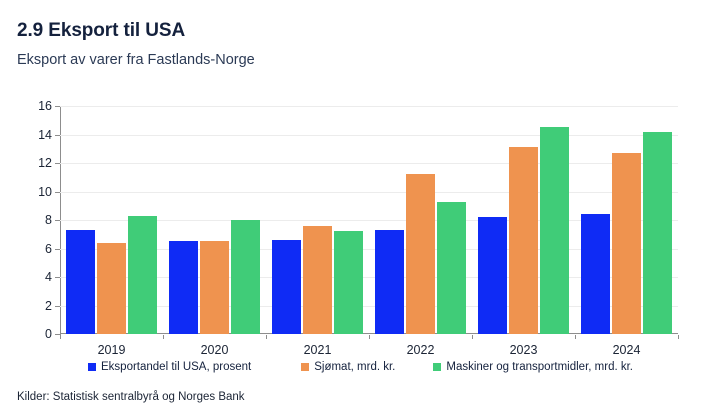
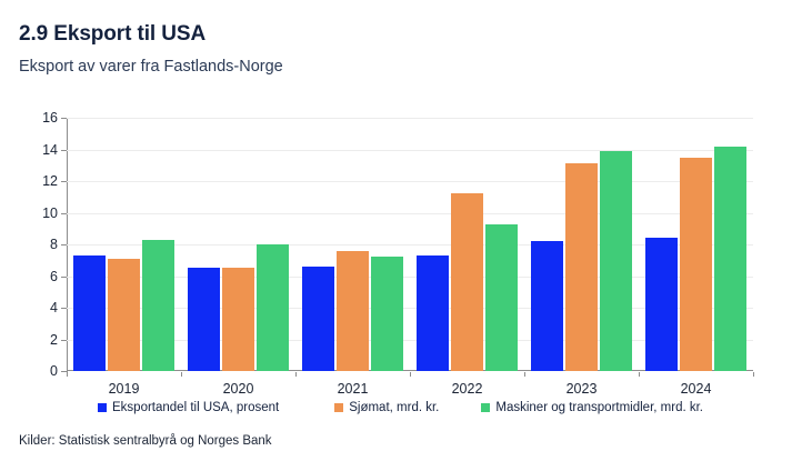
Sjømat, mrd. kr./2019: 6.4 -> 7.1
Maskiner og transportmidler, mrd. kr./2023: 14.5 -> 13.9
Sjømat, mrd. kr./2024: 12.7 -> 13.5
